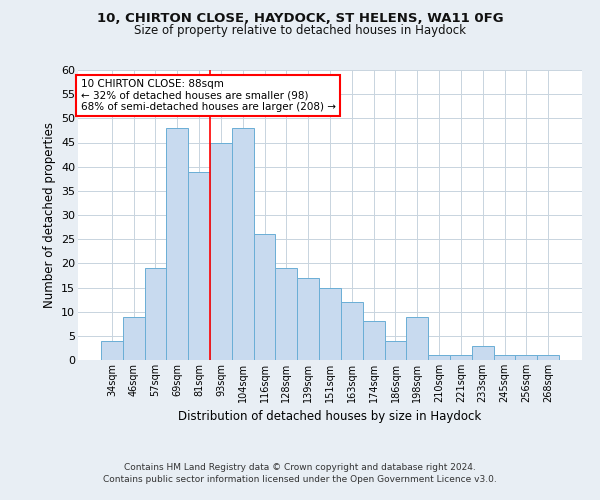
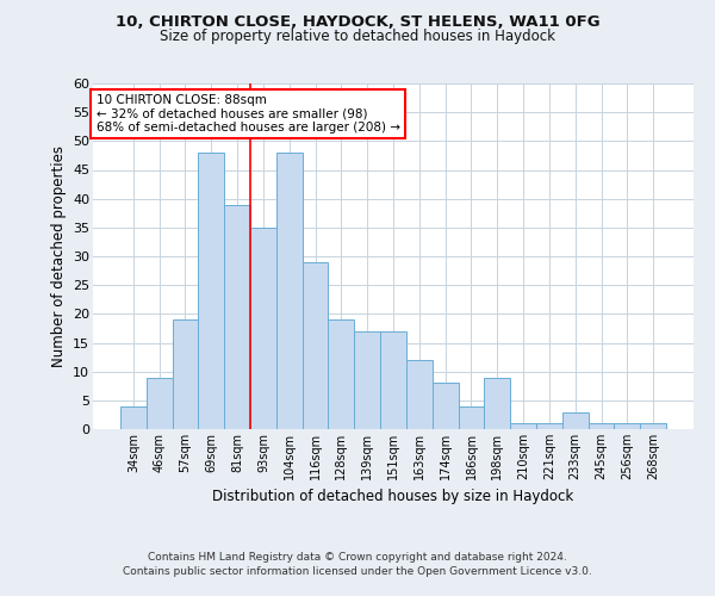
93sqm: 45 -> 35
116sqm: 26 -> 29
151sqm: 15 -> 17
